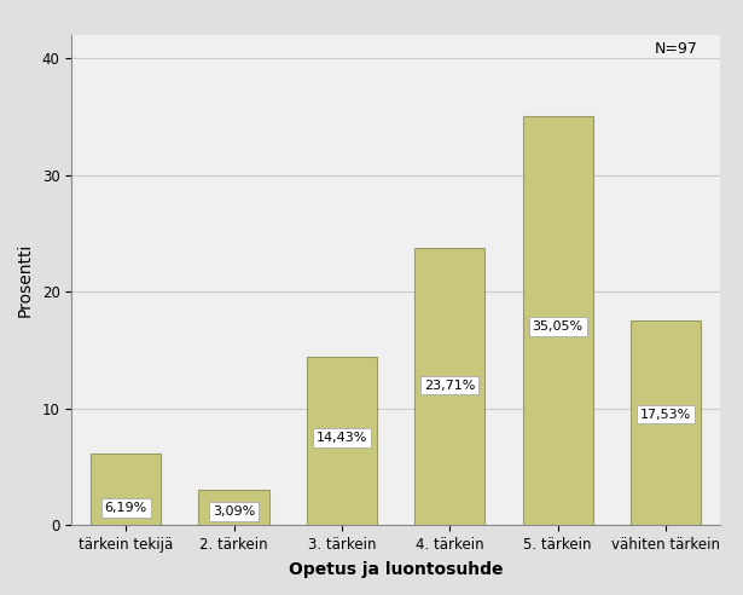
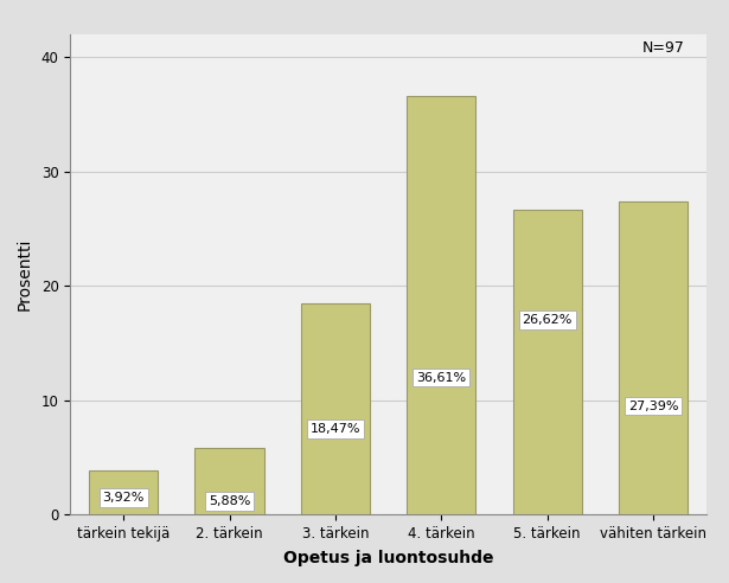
tärkein tekijä: 6,19% -> 3,92%
2. tärkein: 3,09% -> 5,88%
3. tärkein: 14,43% -> 18,47%
4. tärkein: 23,71% -> 36,61%
5. tärkein: 35,05% -> 26,62%
vähiten tärkein: 17,53% -> 27,39%
